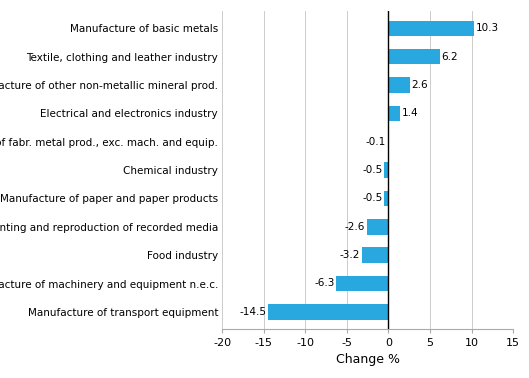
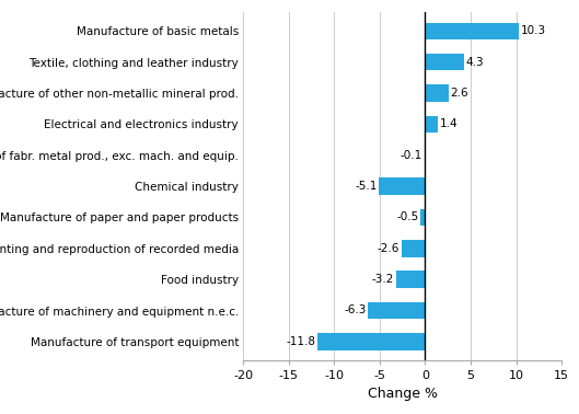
Textile, clothing and leather industry: 6.2 -> 4.3
Chemical industry: -0.5 -> -5.1
Manufacture of transport equipment: -14.5 -> -11.8
